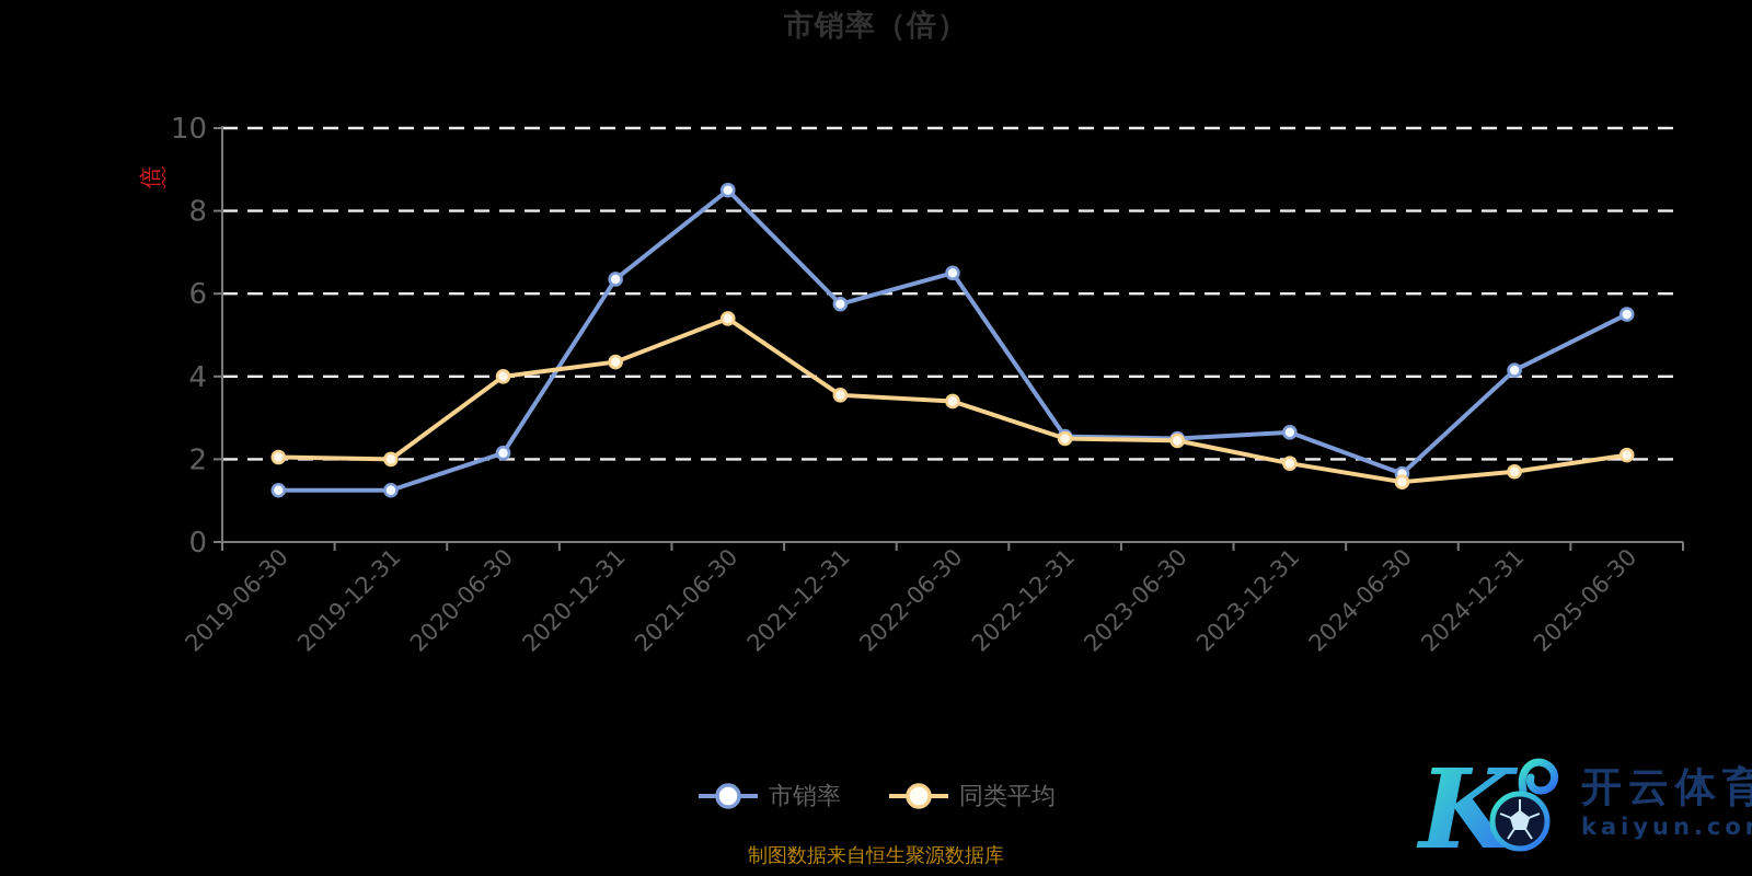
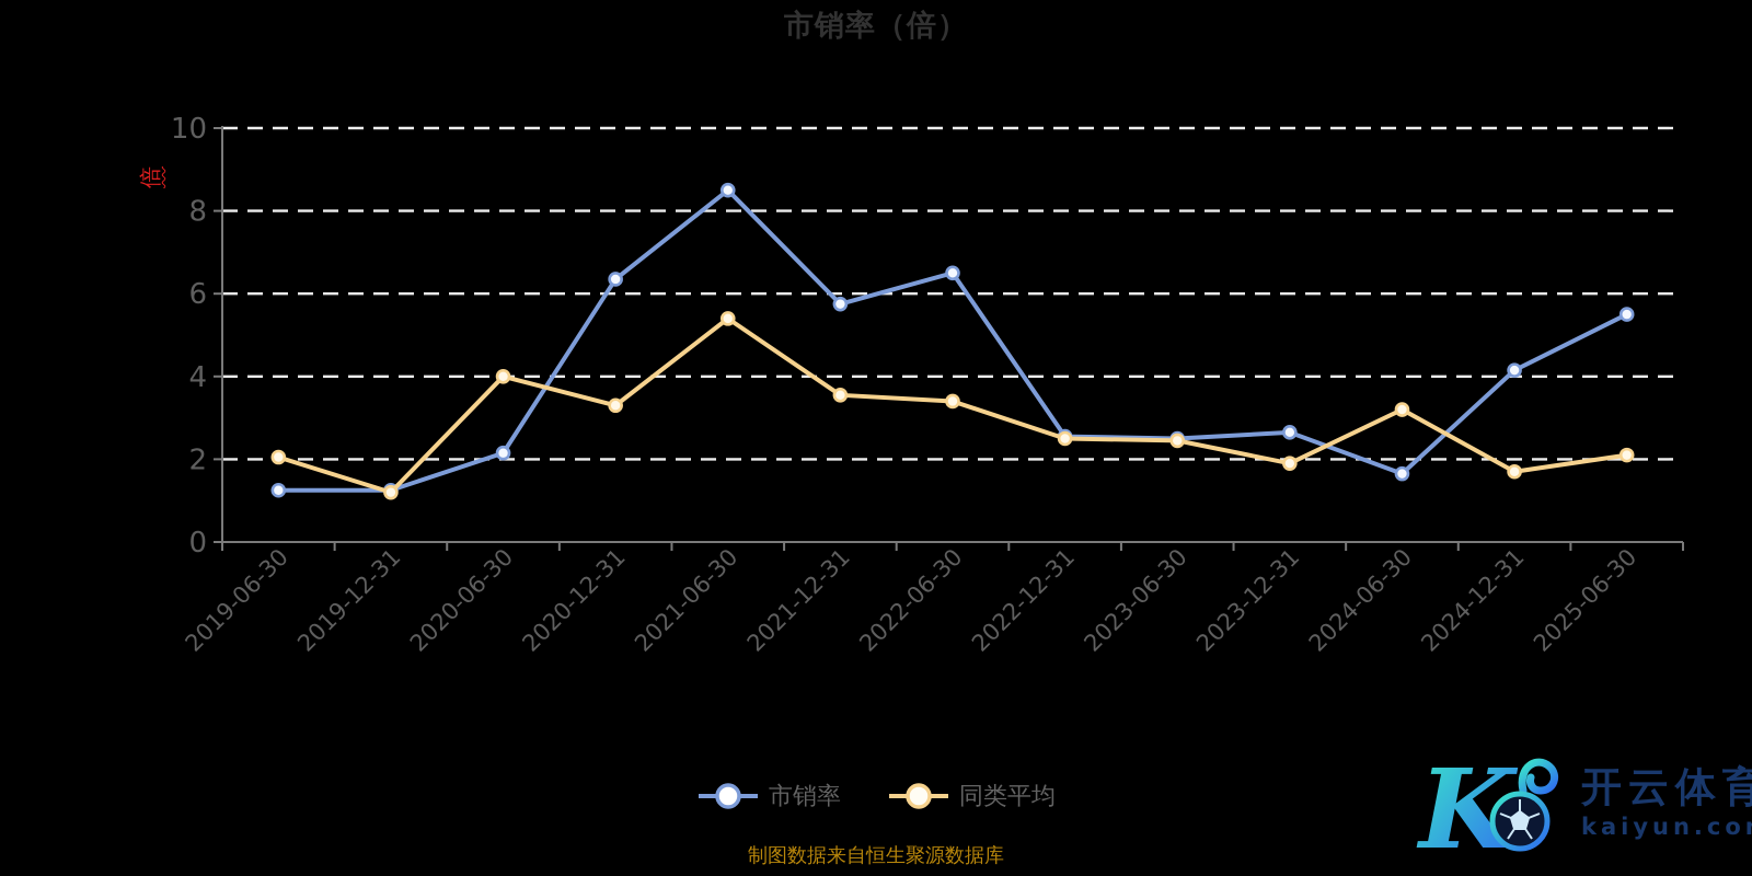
同类平均/2019-12-31: 2.0 -> 1.2
同类平均/2020-12-31: 4.3 -> 3.3
同类平均/2024-06-30: 1.4 -> 3.2
